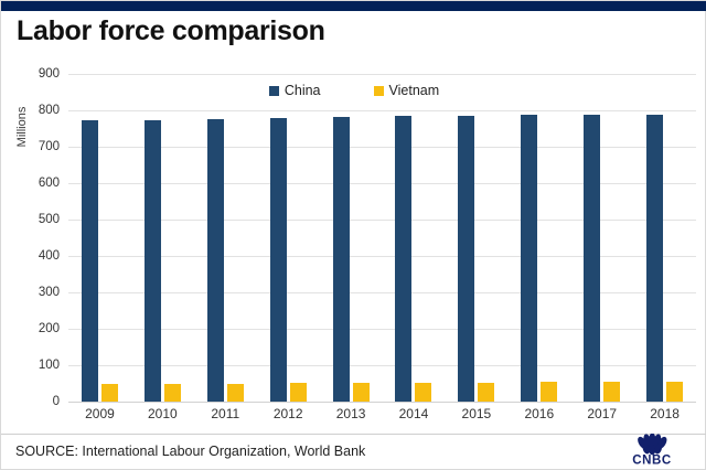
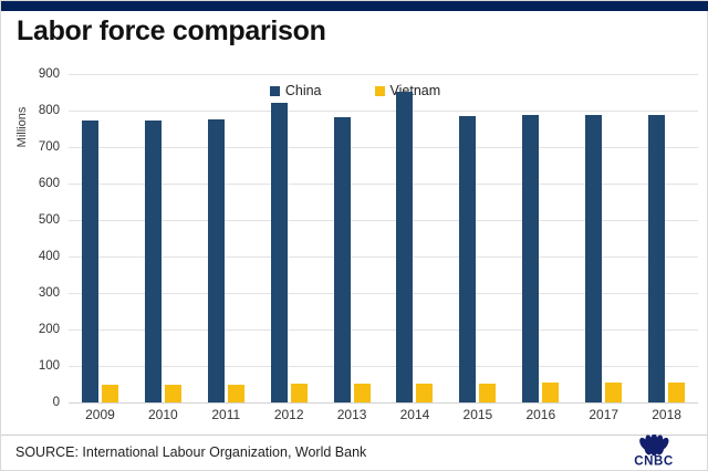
China/2012: 780 -> 820
China/2014: 780 -> 850
